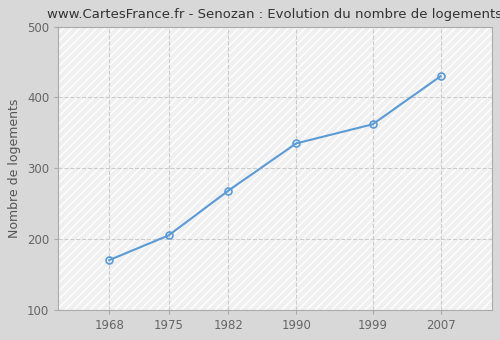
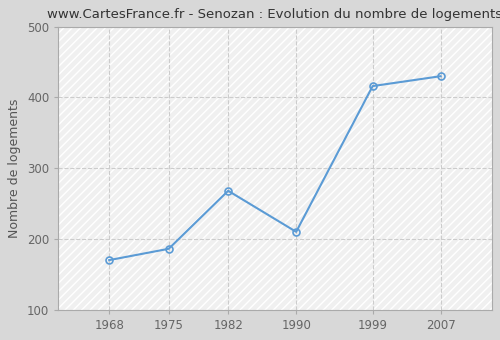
1975: 205 -> 186
1990: 335 -> 210
1999: 362 -> 416
